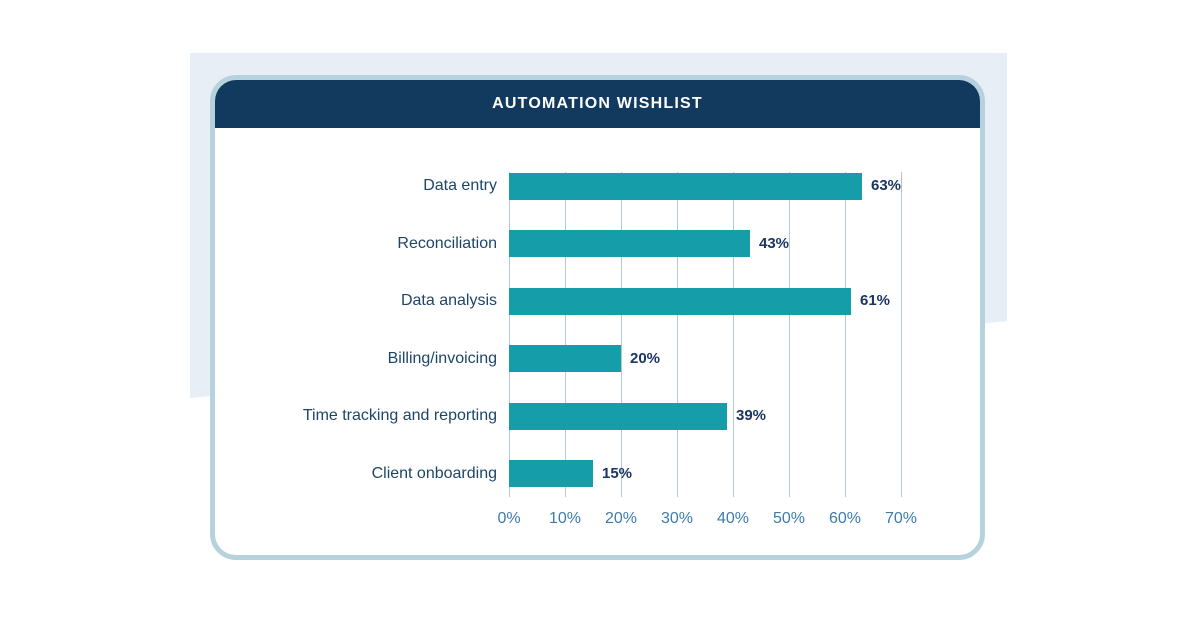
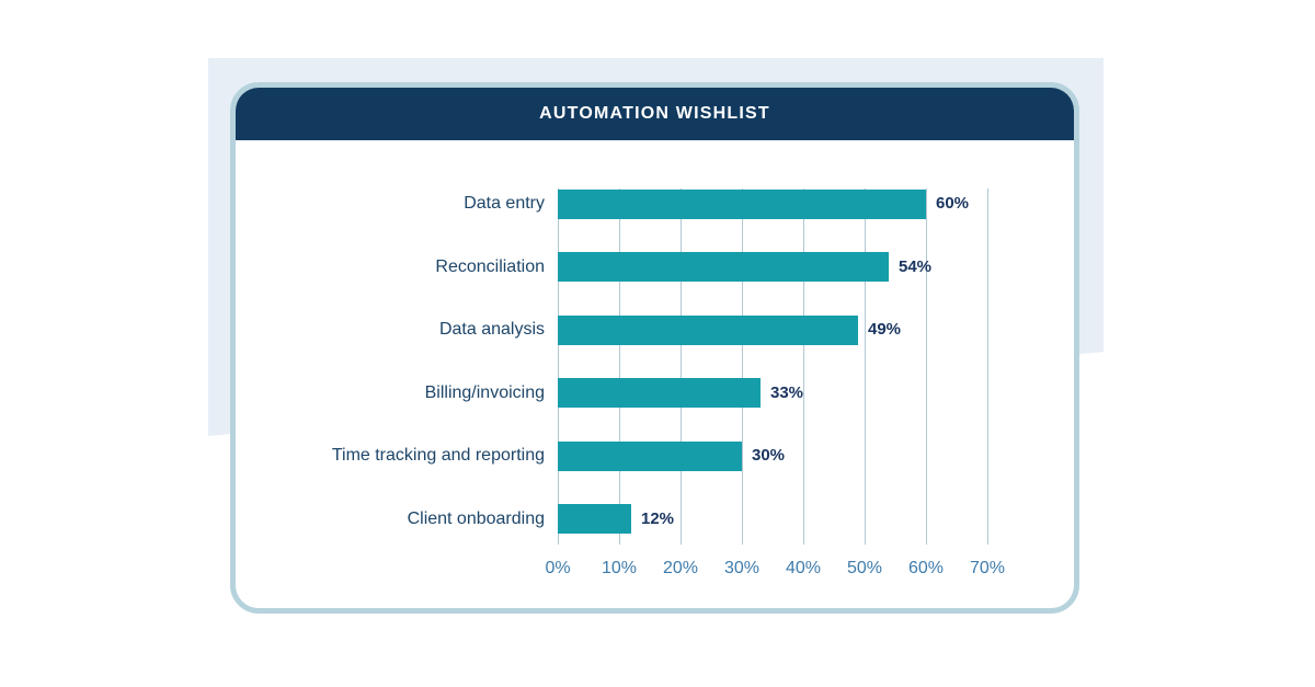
Data entry: 63% -> 60%
Reconciliation: 43% -> 54%
Data analysis: 61% -> 49%
Billing/invoicing: 20% -> 33%
Time tracking and reporting: 39% -> 30%
Client onboarding: 15% -> 12%
